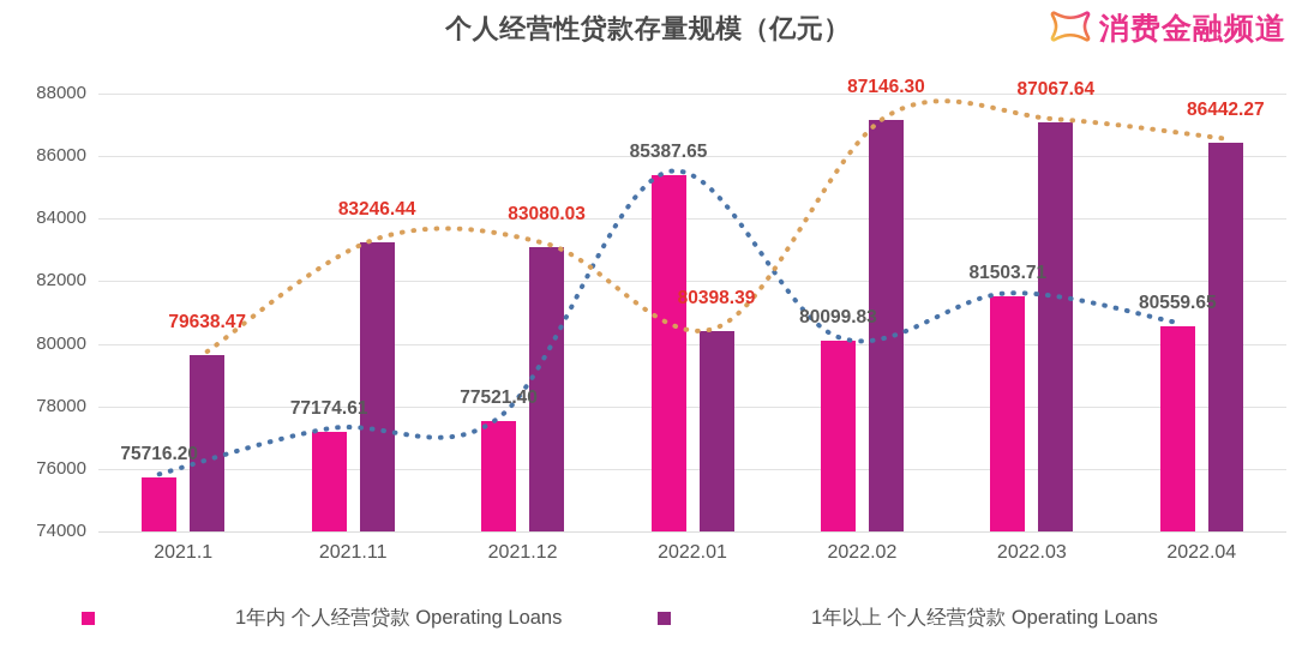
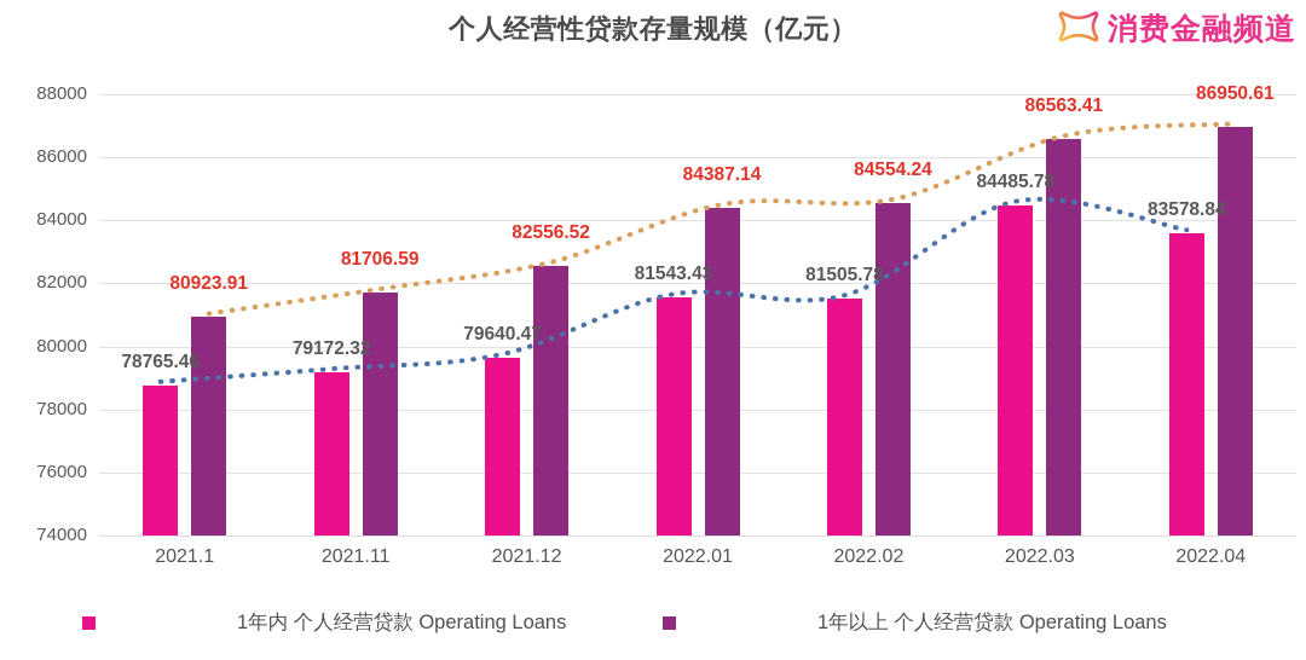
1年内 个人经营贷款 Operating Loans/2021.1: 75716.20 -> 78765.46
1年以上 个人经营贷款 Operating Loans/2021.1: 79638.47 -> 80923.91
1年内 个人经营贷款 Operating Loans/2021.11: 77174.61 -> 79172.32
1年以上 个人经营贷款 Operating Loans/2021.11: 83246.44 -> 81706.59
1年内 个人经营贷款 Operating Loans/2021.12: 77521.40 -> 79640.47
1年以上 个人经营贷款 Operating Loans/2021.12: 83080.03 -> 82556.52
1年内 个人经营贷款 Operating Loans/2022.01: 85387.65 -> 81543.43
1年以上 个人经营贷款 Operating Loans/2022.01: 80398.39 -> 84387.14
1年内 个人经营贷款 Operating Loans/2022.02: 80099.83 -> 81505.78
1年以上 个人经营贷款 Operating Loans/2022.02: 87146.30 -> 84554.24
1年内 个人经营贷款 Operating Loans/2022.03: 81503.71 -> 84485.78
1年以上 个人经营贷款 Operating Loans/2022.03: 87067.64 -> 86563.41
1年内 个人经营贷款 Operating Loans/2022.04: 80559.65 -> 83578.84
1年以上 个人经营贷款 Operating Loans/2022.04: 86442.27 -> 86950.61
